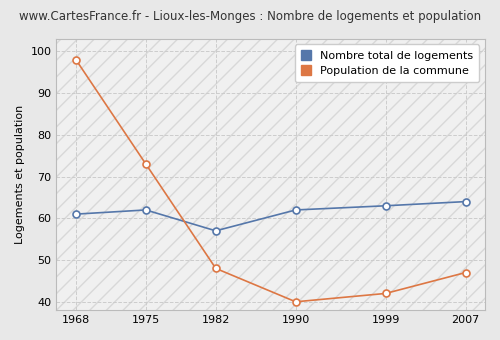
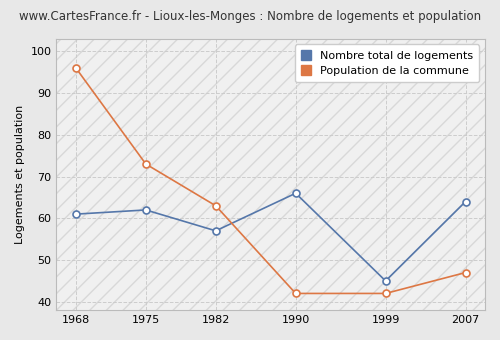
Population de la commune/1968: 98 -> 96
Population de la commune/1982: 48 -> 63
Nombre total de logements/1990: 62 -> 66
Population de la commune/1990: 40 -> 42
Nombre total de logements/1999: 63 -> 45
